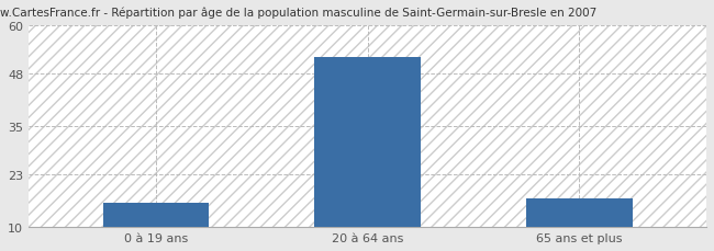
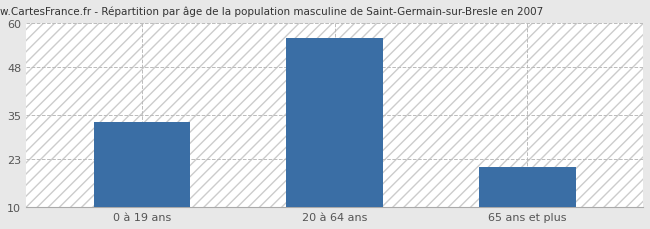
0 à 19 ans: 16 -> 33
20 à 64 ans: 52 -> 56
65 ans et plus: 17 -> 21
